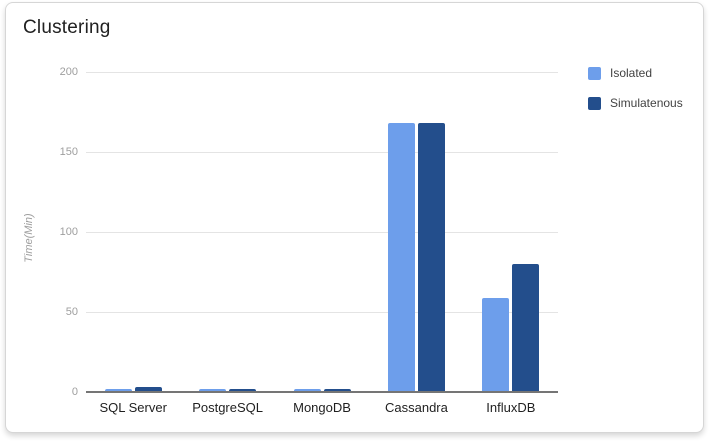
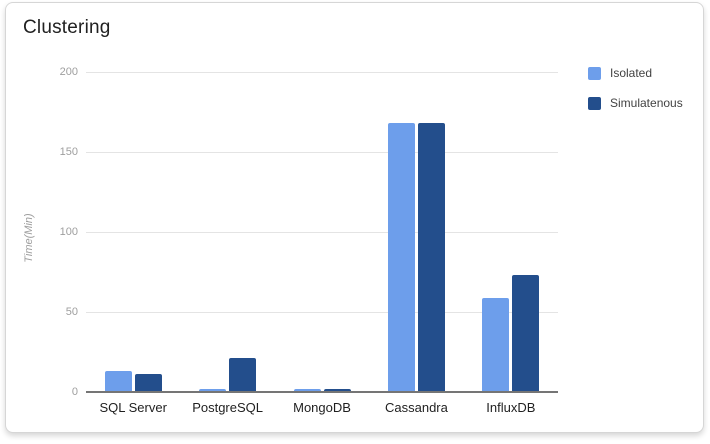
Isolated/SQL Server: 2 -> 13
Simulatenous/SQL Server: 3 -> 11
Simulatenous/PostgreSQL: 2 -> 21
Simulatenous/InfluxDB: 80 -> 73
